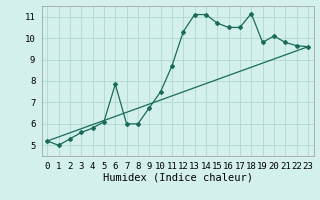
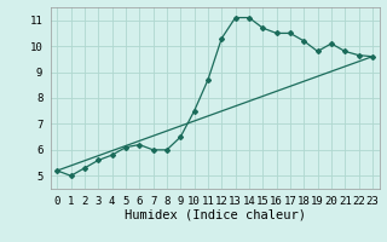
6: 7.85 -> 6.20
9: 6.75 -> 6.50
18: 11.15 -> 10.20
